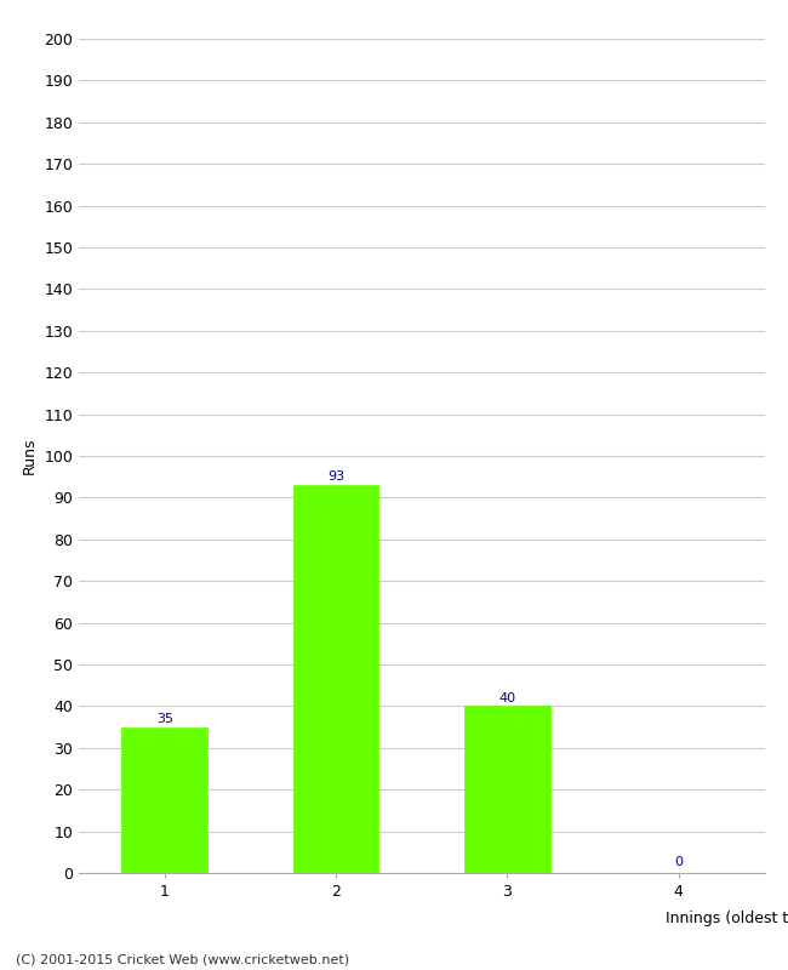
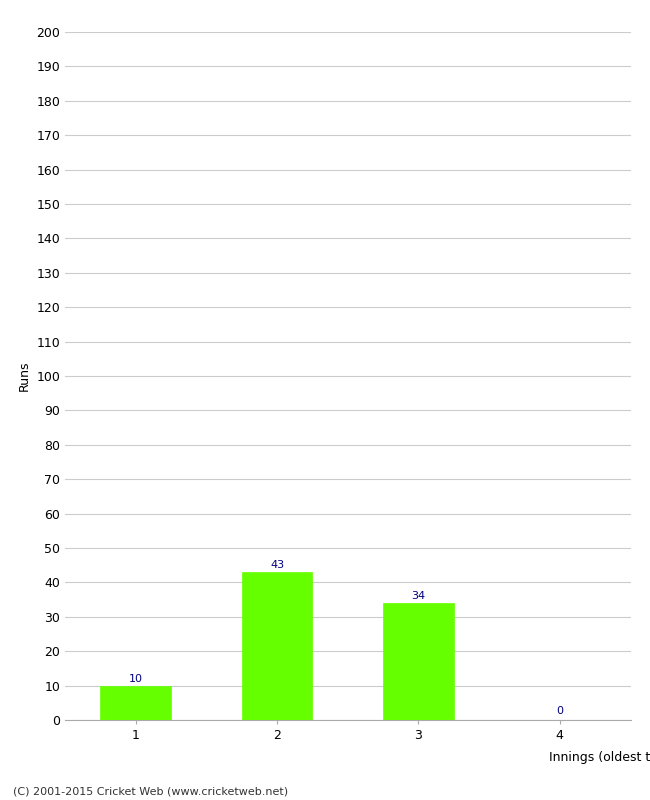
1: 35 -> 10
2: 93 -> 43
3: 40 -> 34
